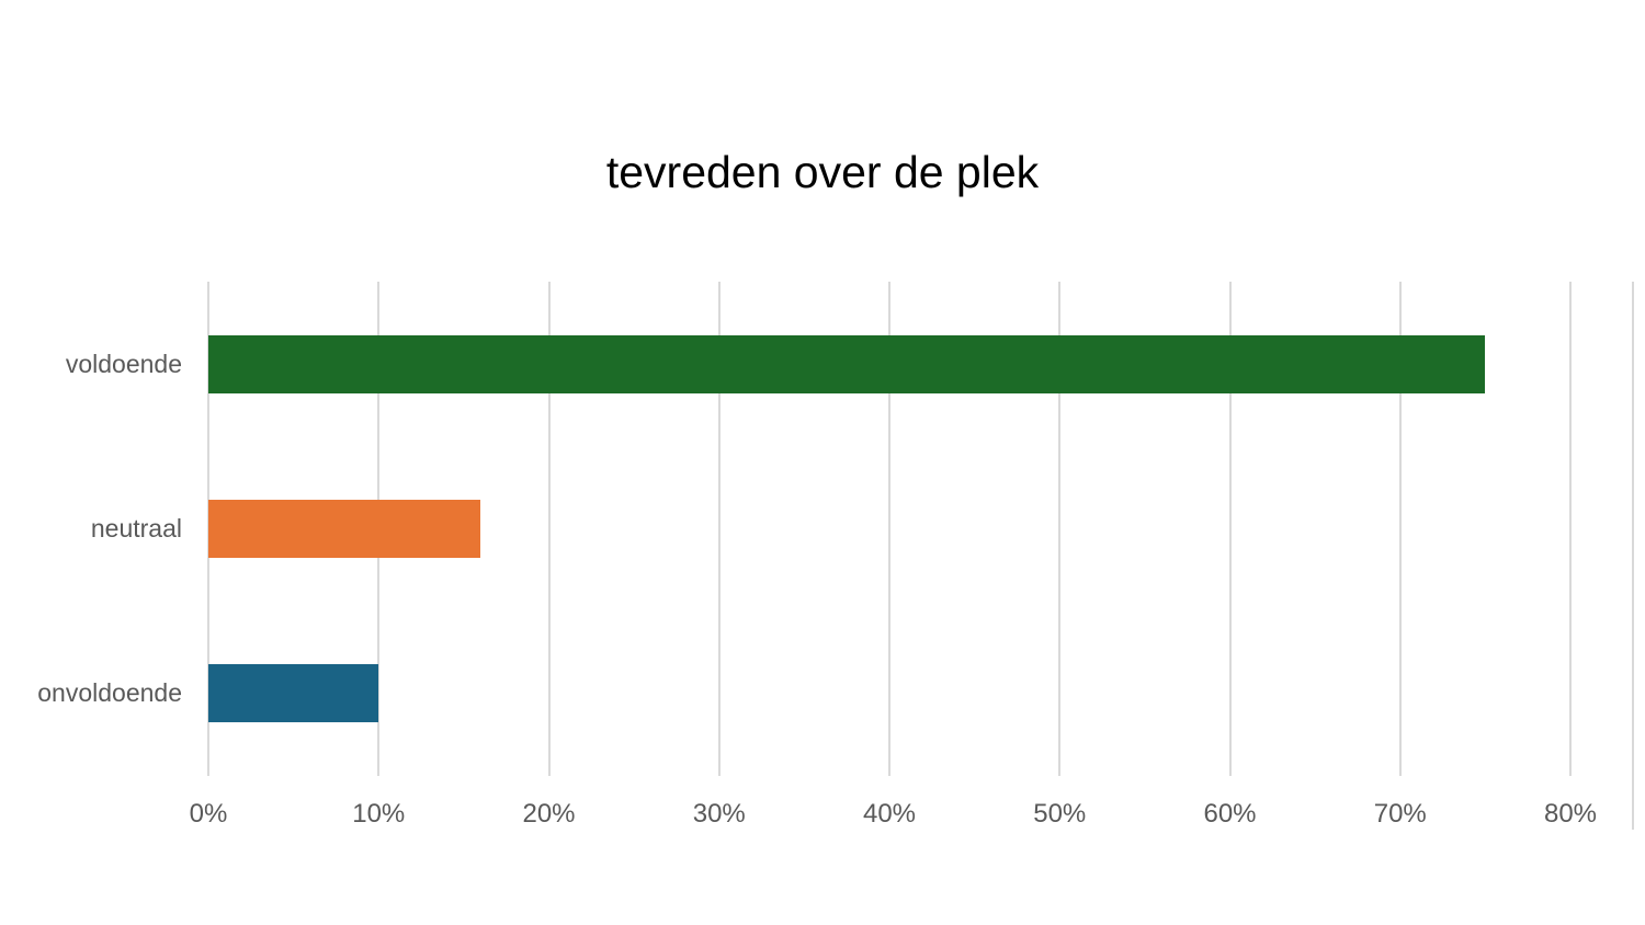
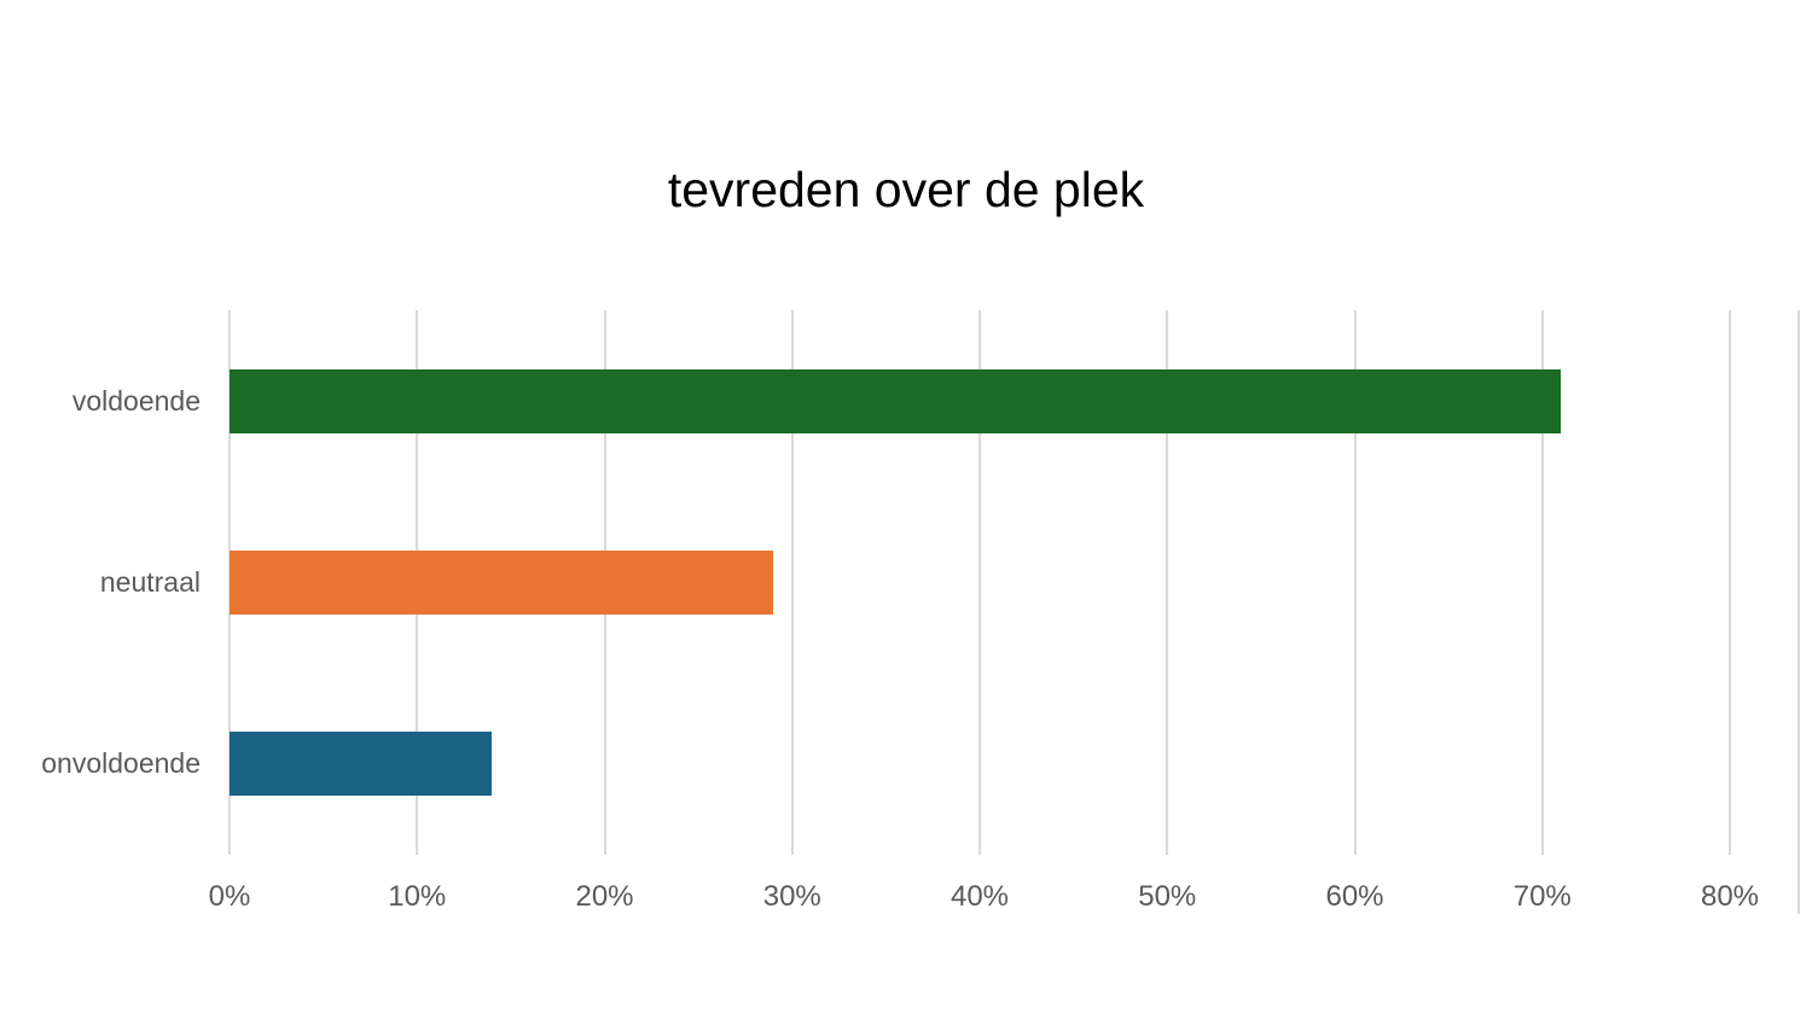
voldoende: 75% -> 71%
neutraal: 16% -> 29%
onvoldoende: 10% -> 14%
